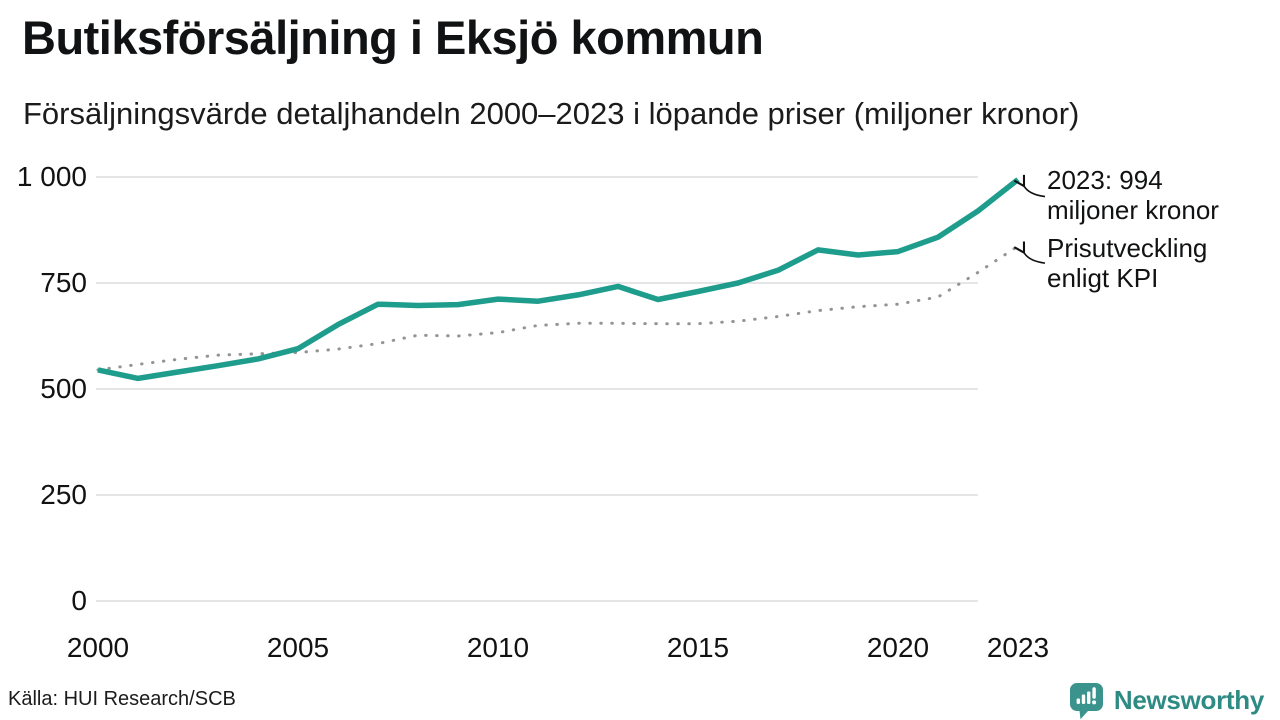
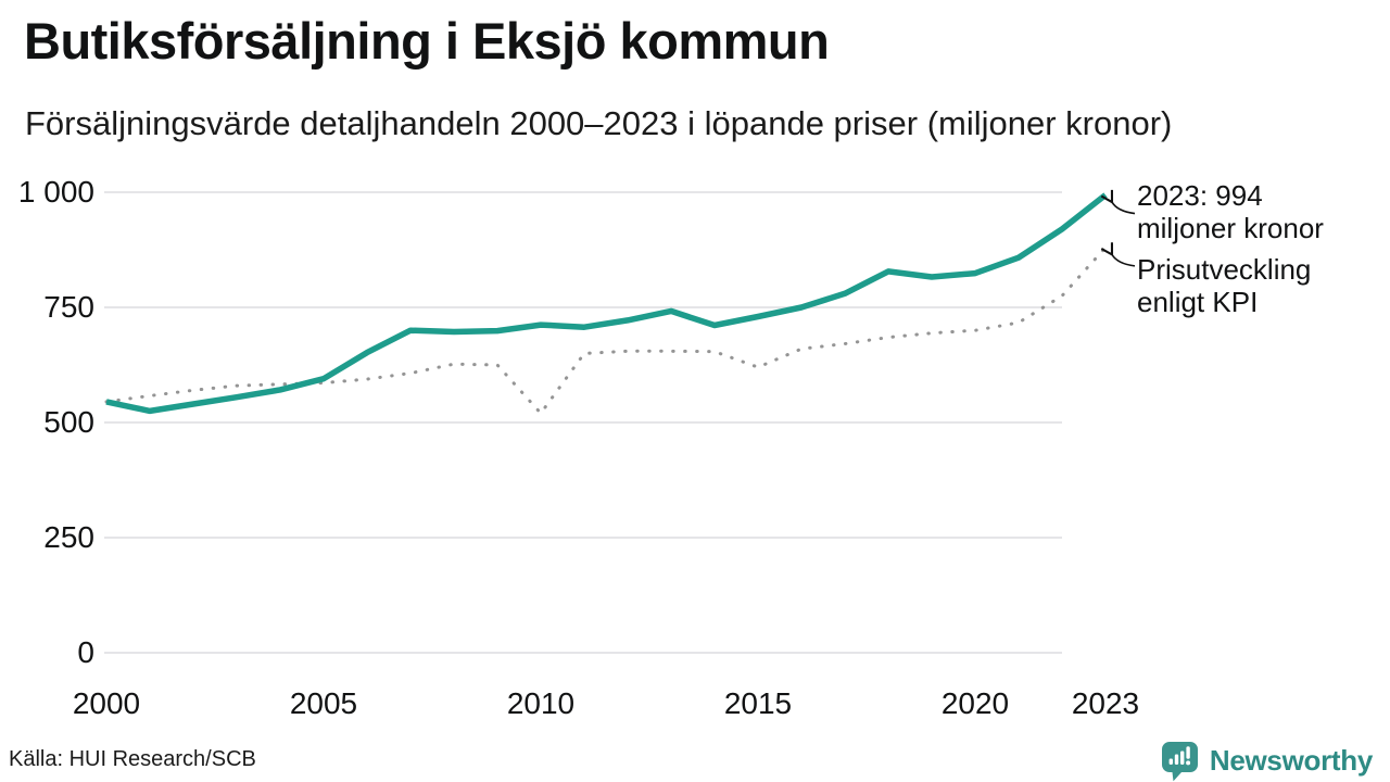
Prisutveckling enligt KPI/2010: 630 -> 520
Prisutveckling enligt KPI/2015: 650 -> 620
Prisutveckling enligt KPI/2023: 840 -> 880
